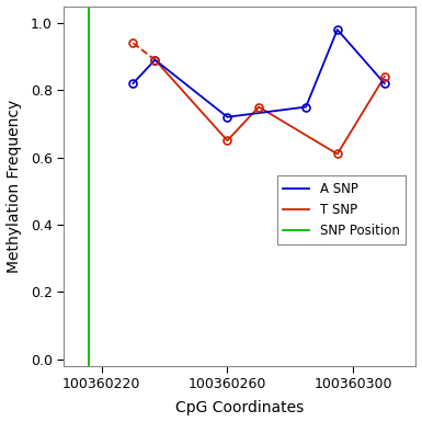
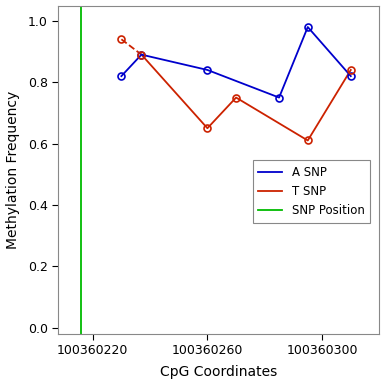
A SNP/100360260: 0.72 -> 0.84
